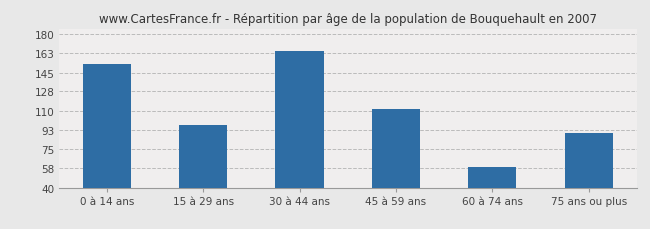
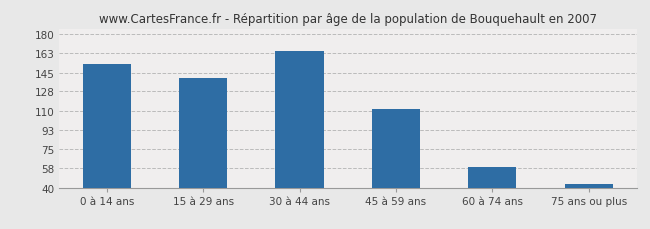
15 à 29 ans: 97 -> 140
75 ans ou plus: 90 -> 43
